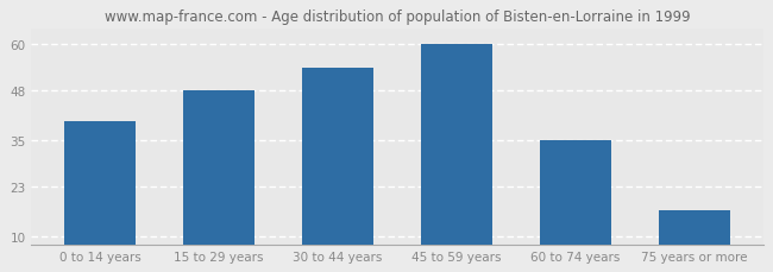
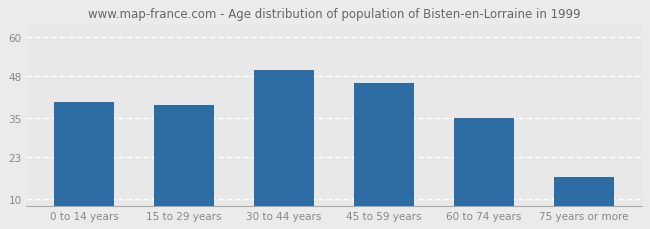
15 to 29 years: 48 -> 39
30 to 44 years: 54 -> 50
45 to 59 years: 60 -> 46
